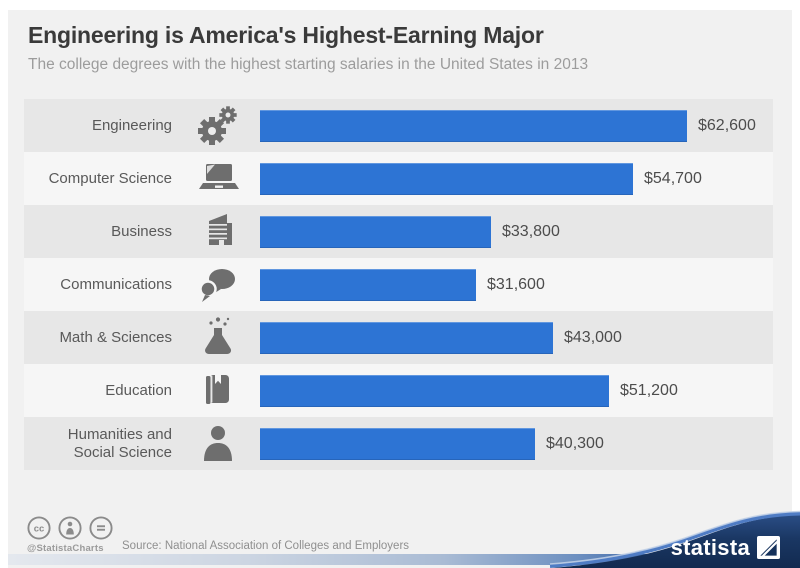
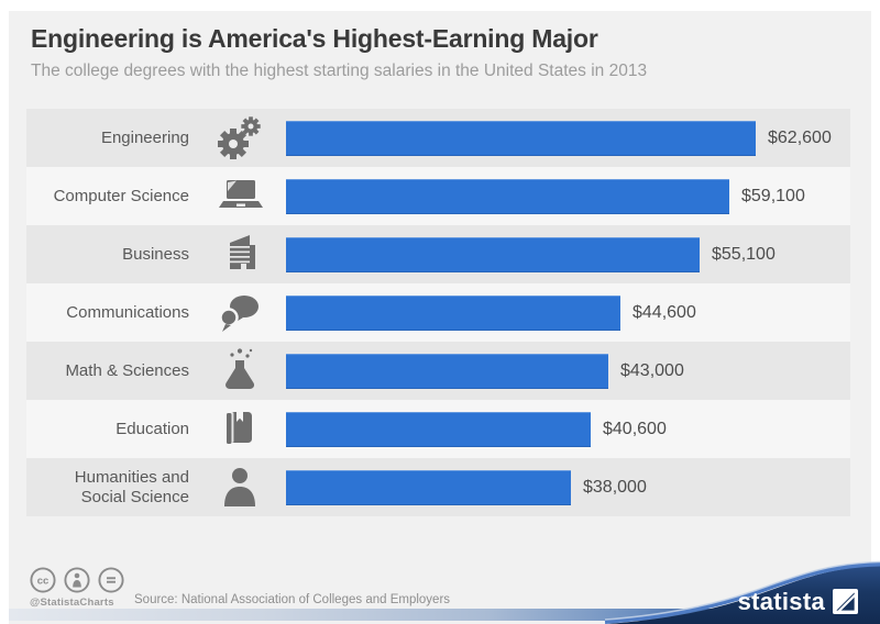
Computer Science: $54,700 -> $59,100
Business: $33,800 -> $55,100
Communications: $31,600 -> $44,600
Education: $51,200 -> $40,600
Humanities and Social Science: $40,300 -> $38,000
